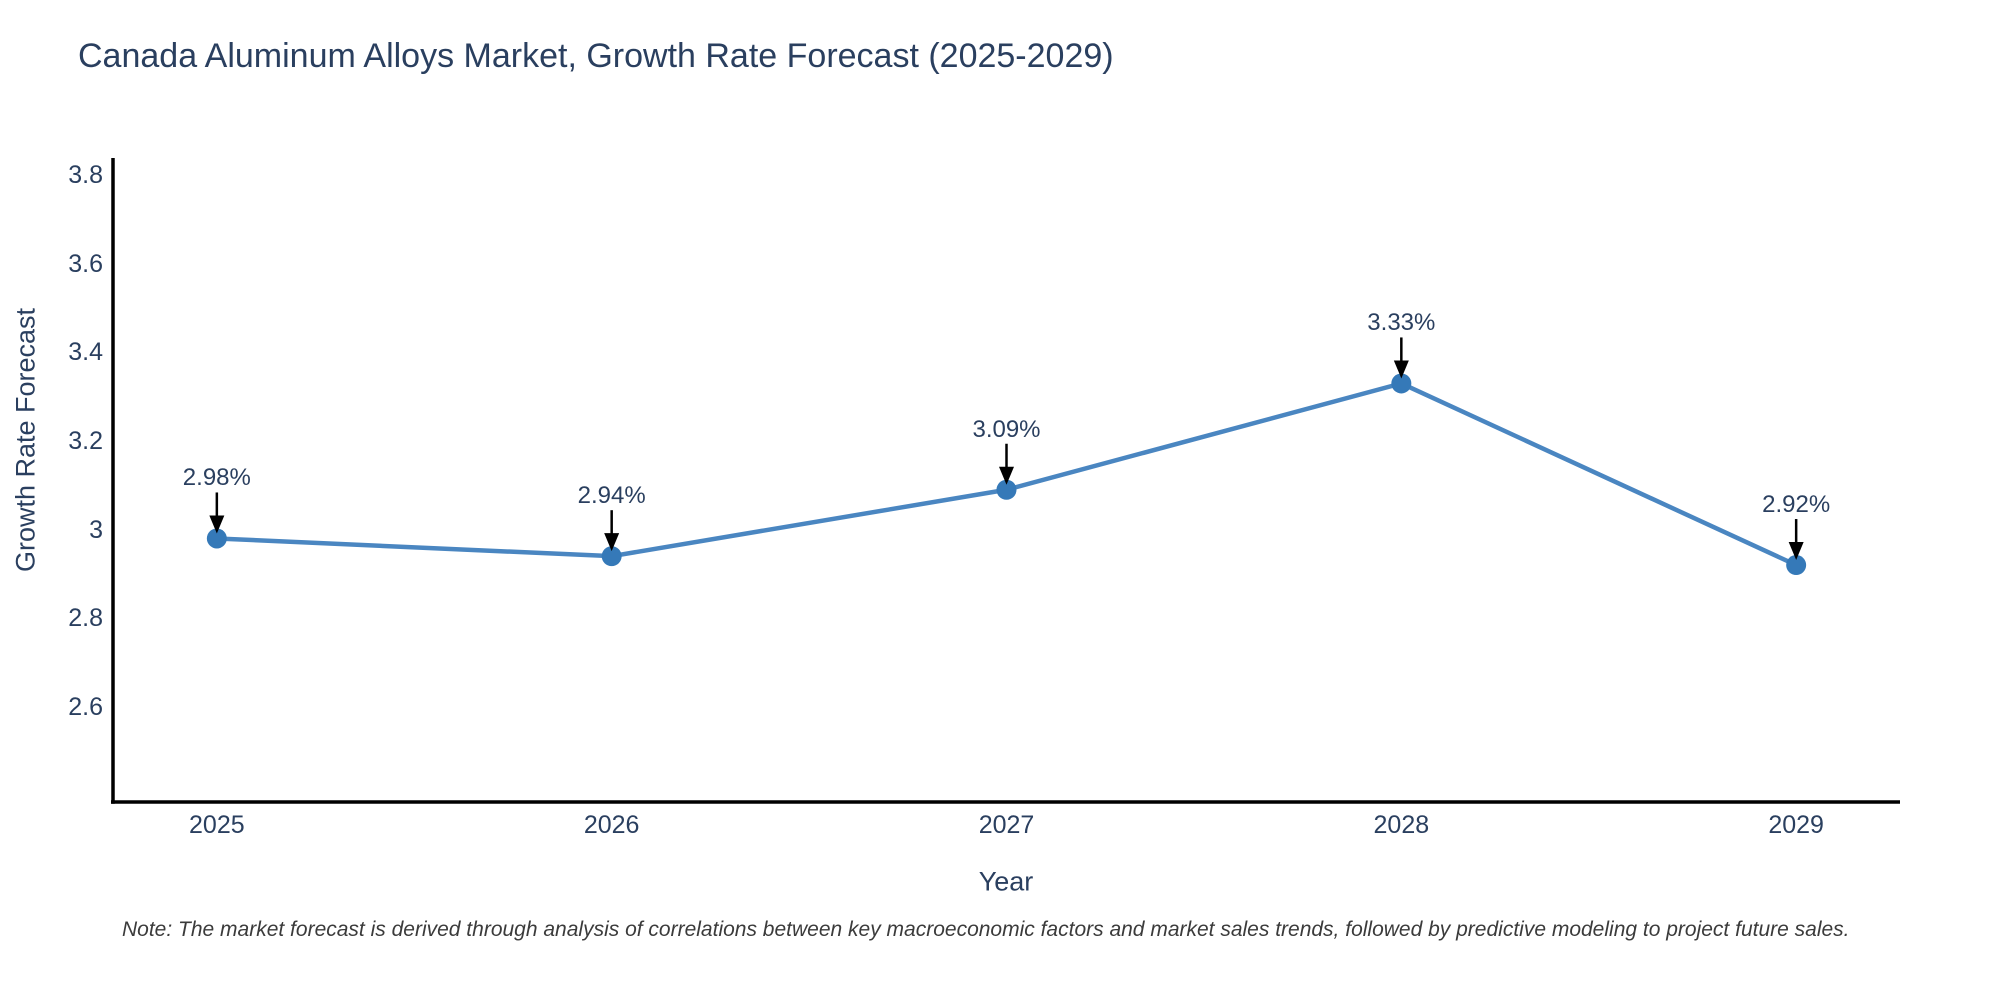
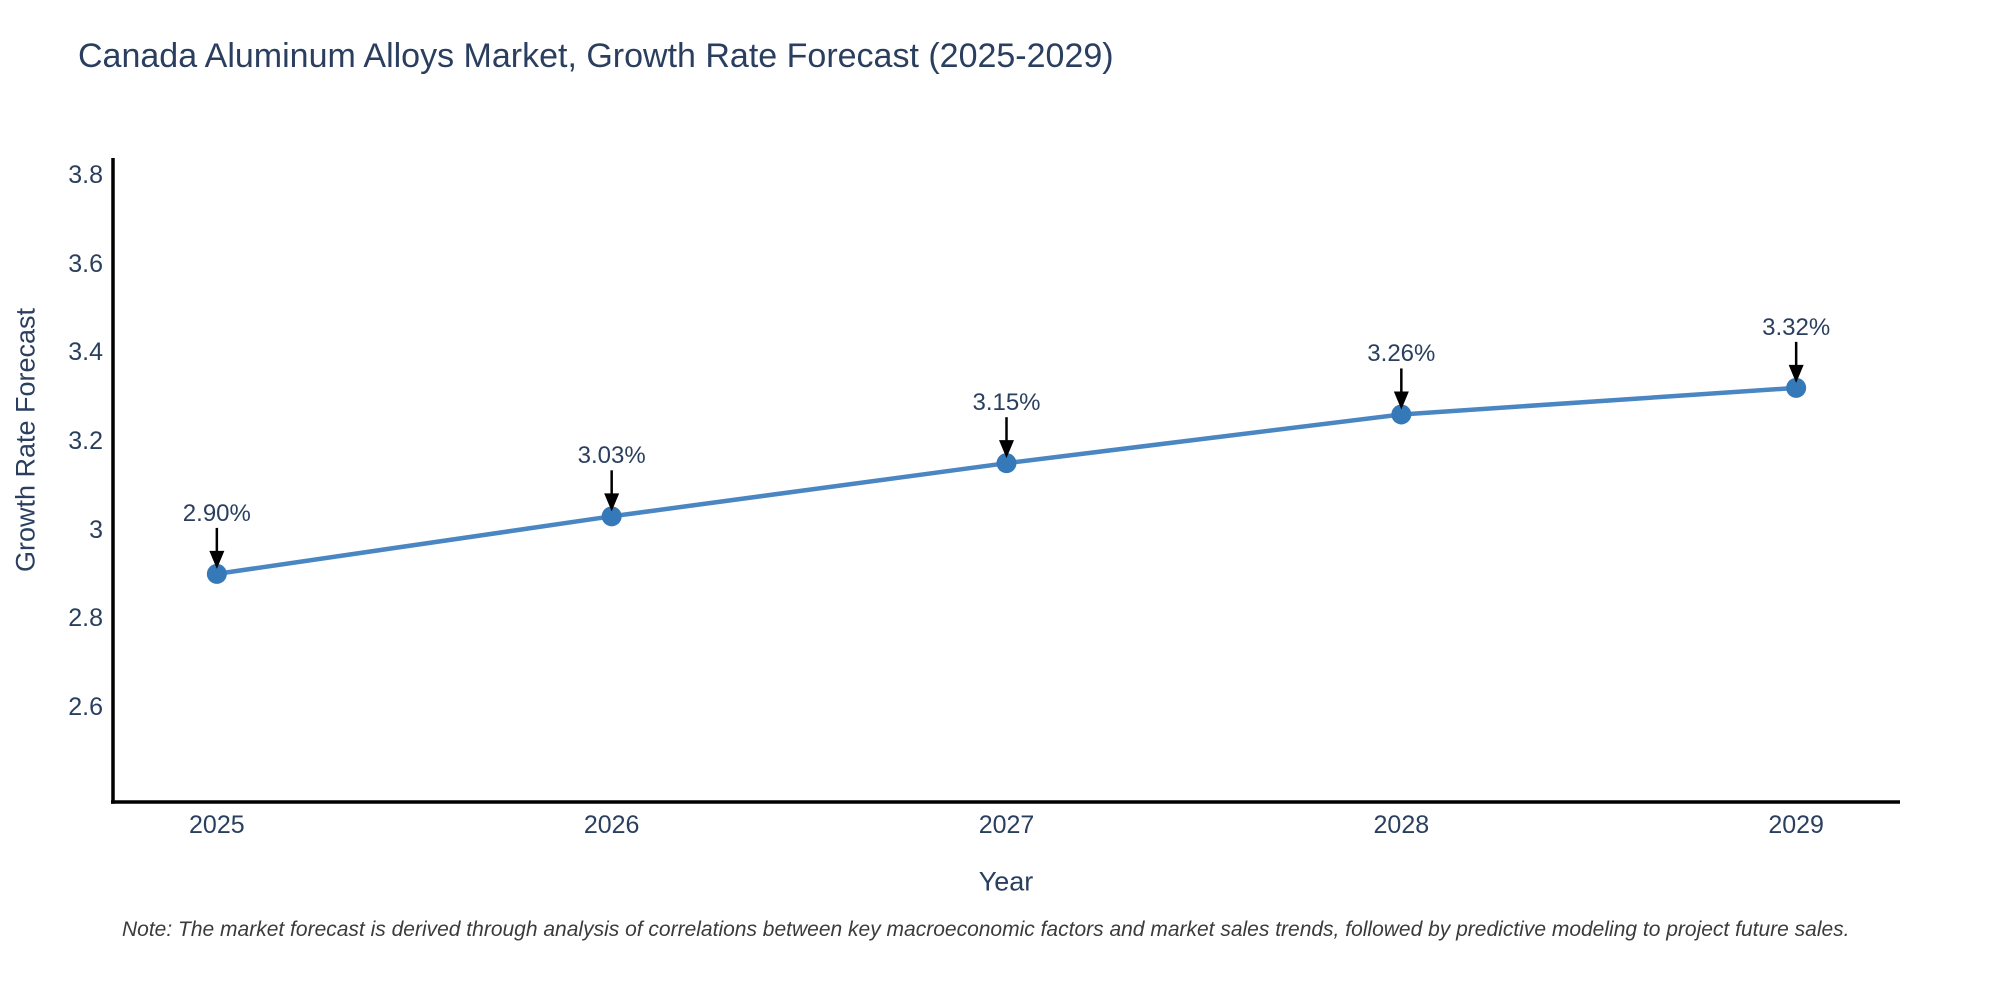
2025: 2.98% -> 2.90%
2026: 2.94% -> 3.03%
2027: 3.09% -> 3.15%
2028: 3.33% -> 3.26%
2029: 2.92% -> 3.32%
